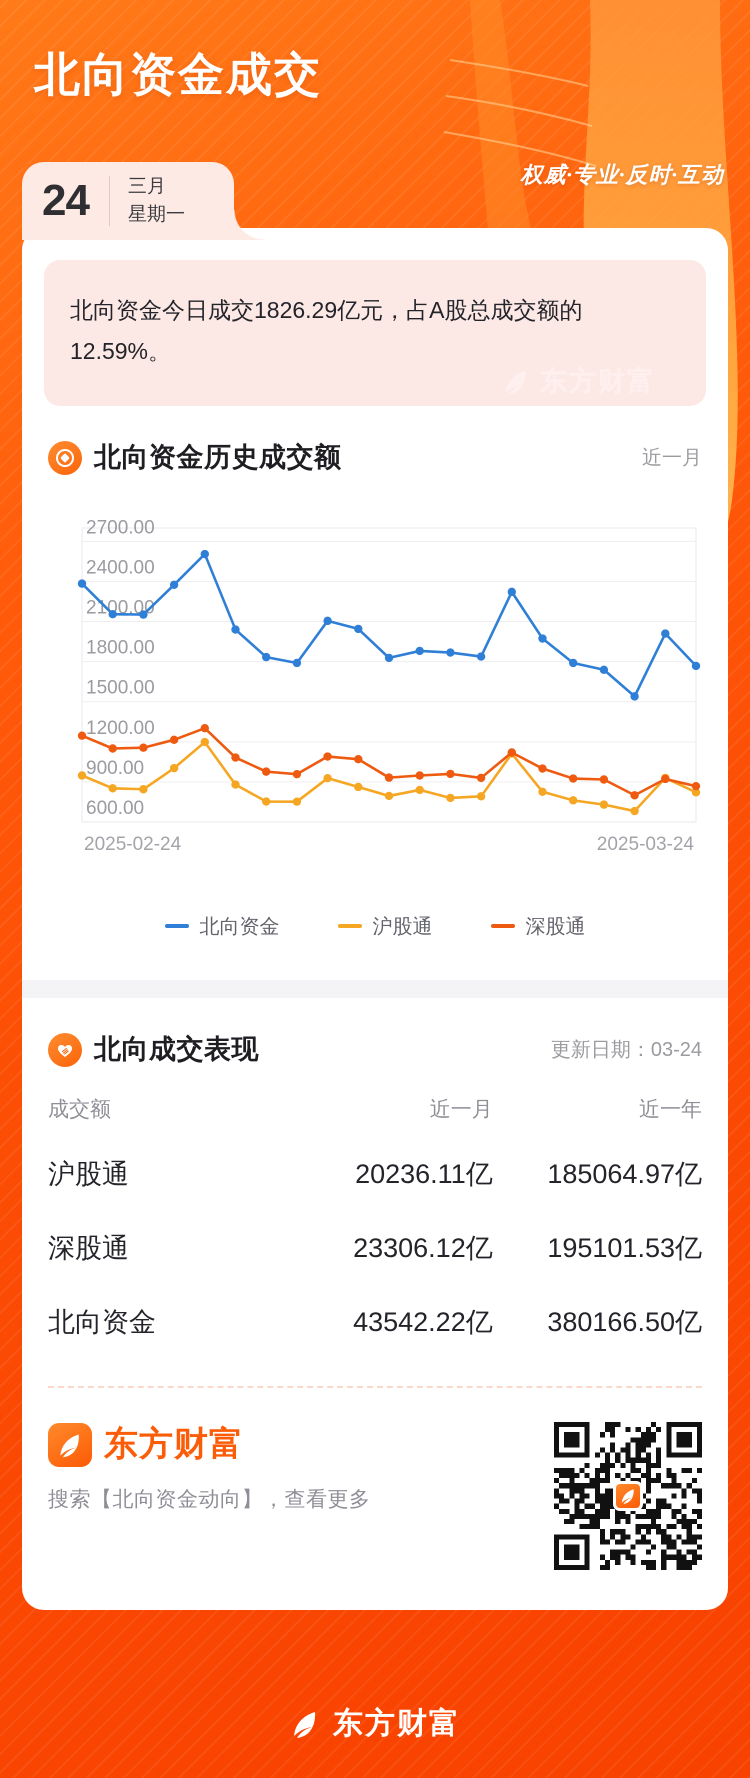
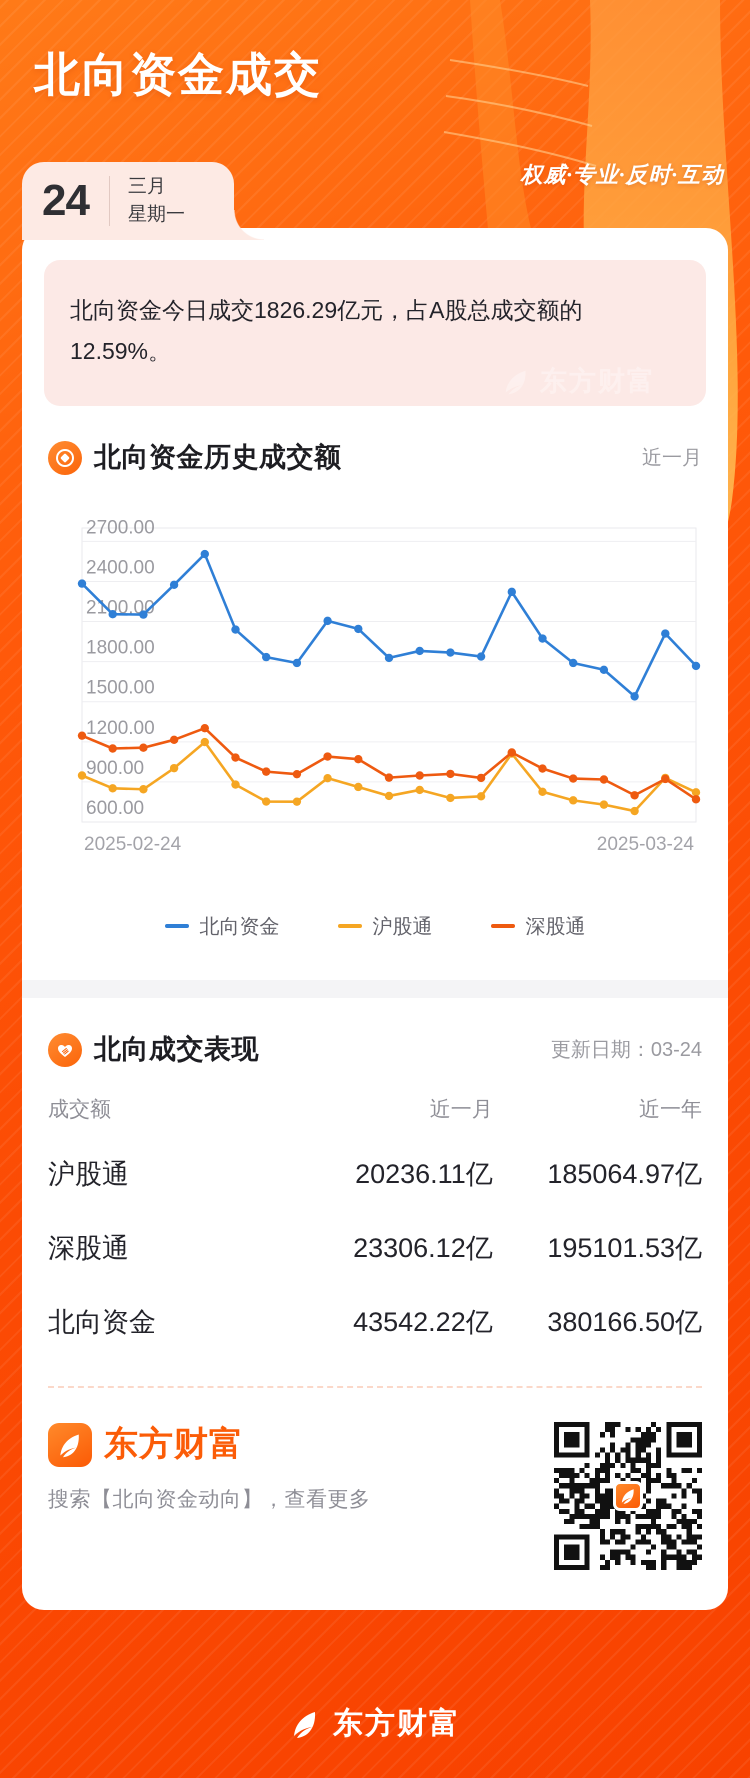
深股通/2025-03-24: 870 -> 770
